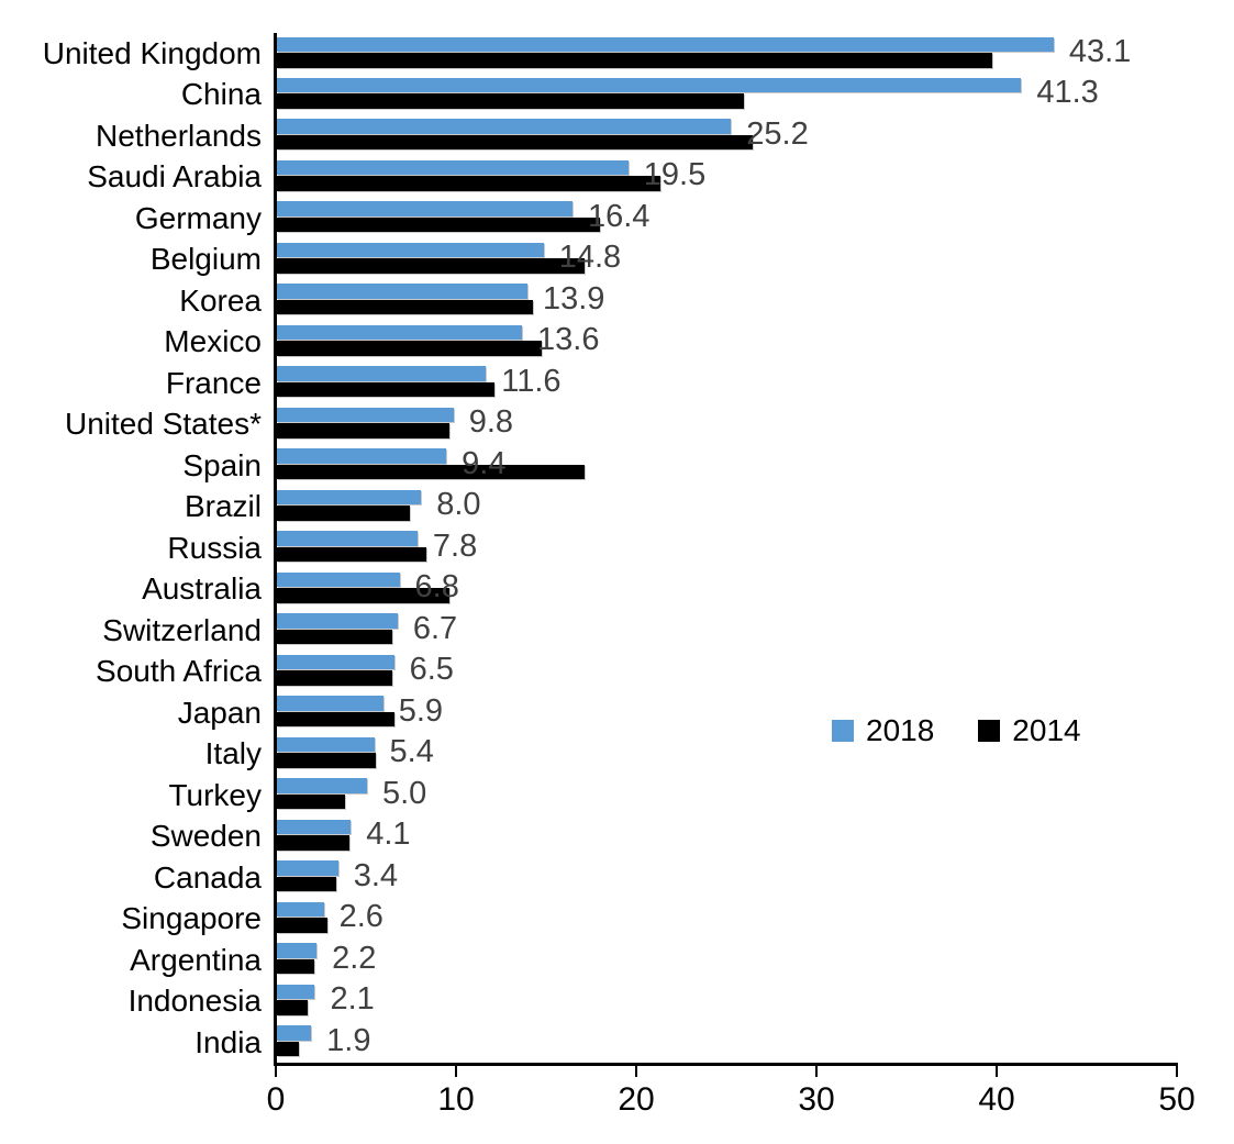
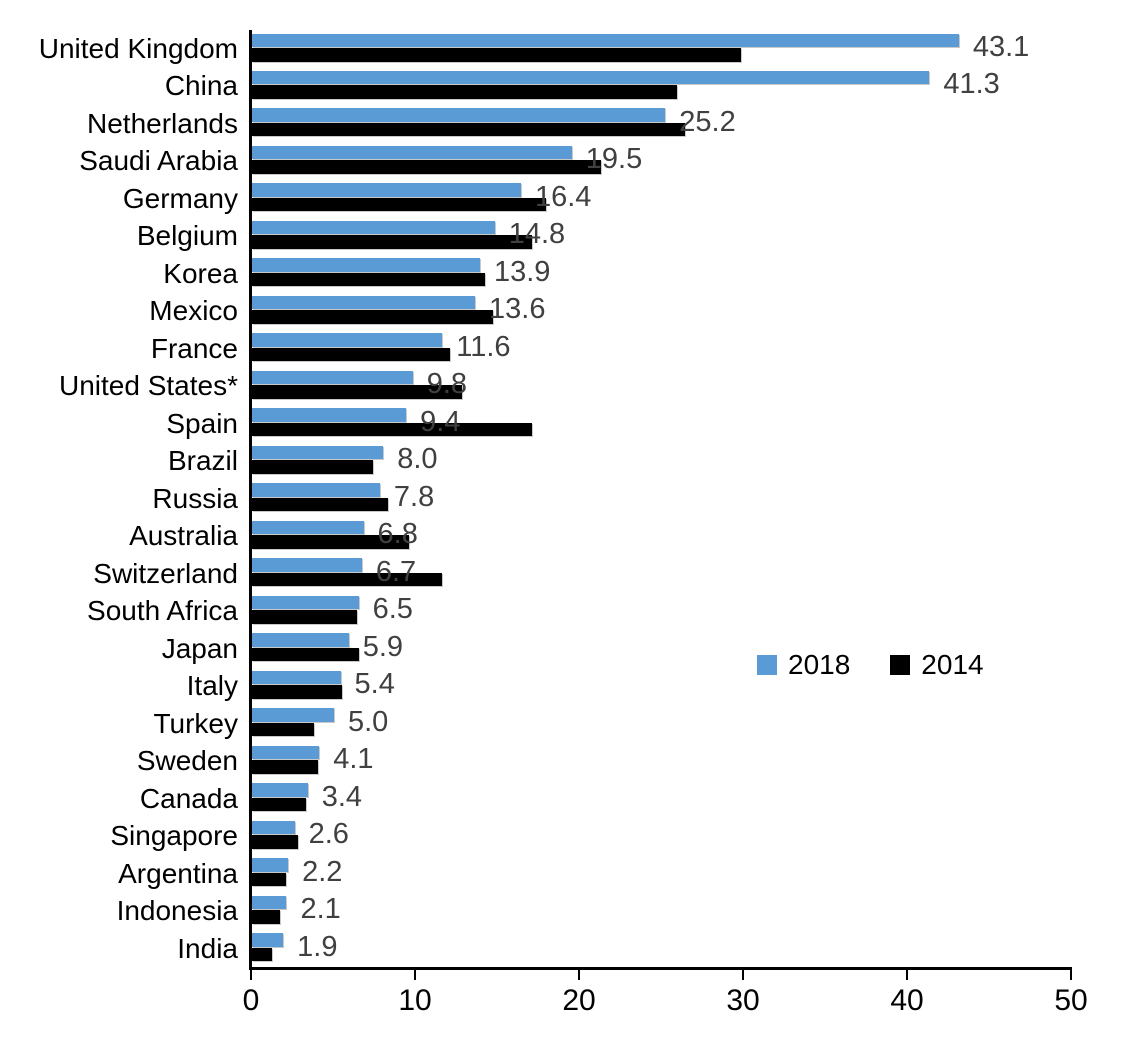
2014/United Kingdom: 39.7 -> 29.8
2014/United States*: 9.6 -> 12.8
2014/Switzerland: 6.4 -> 11.6
